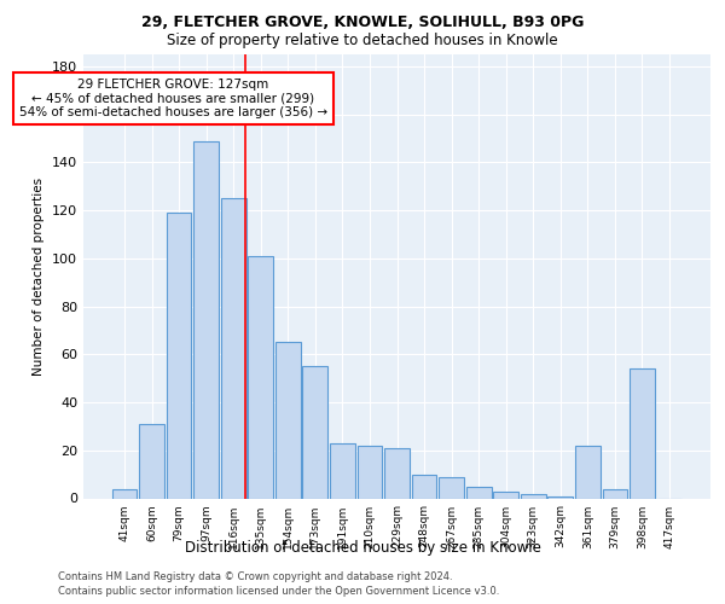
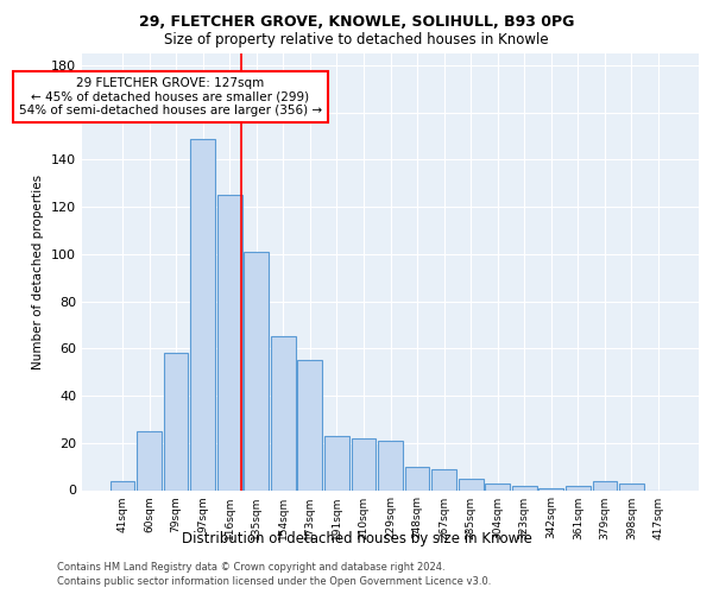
60sqm: 31 -> 25
79sqm: 119 -> 58
361sqm: 22 -> 2
398sqm: 54 -> 3
